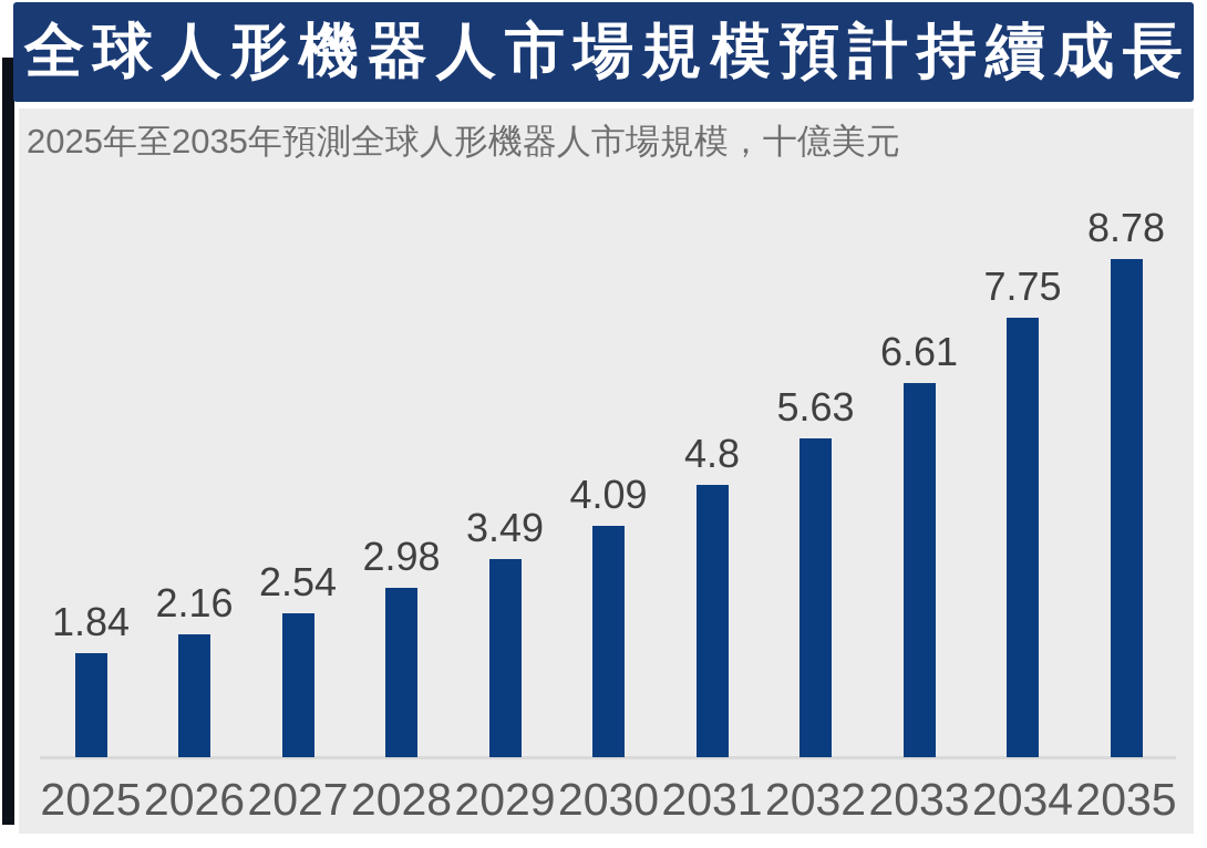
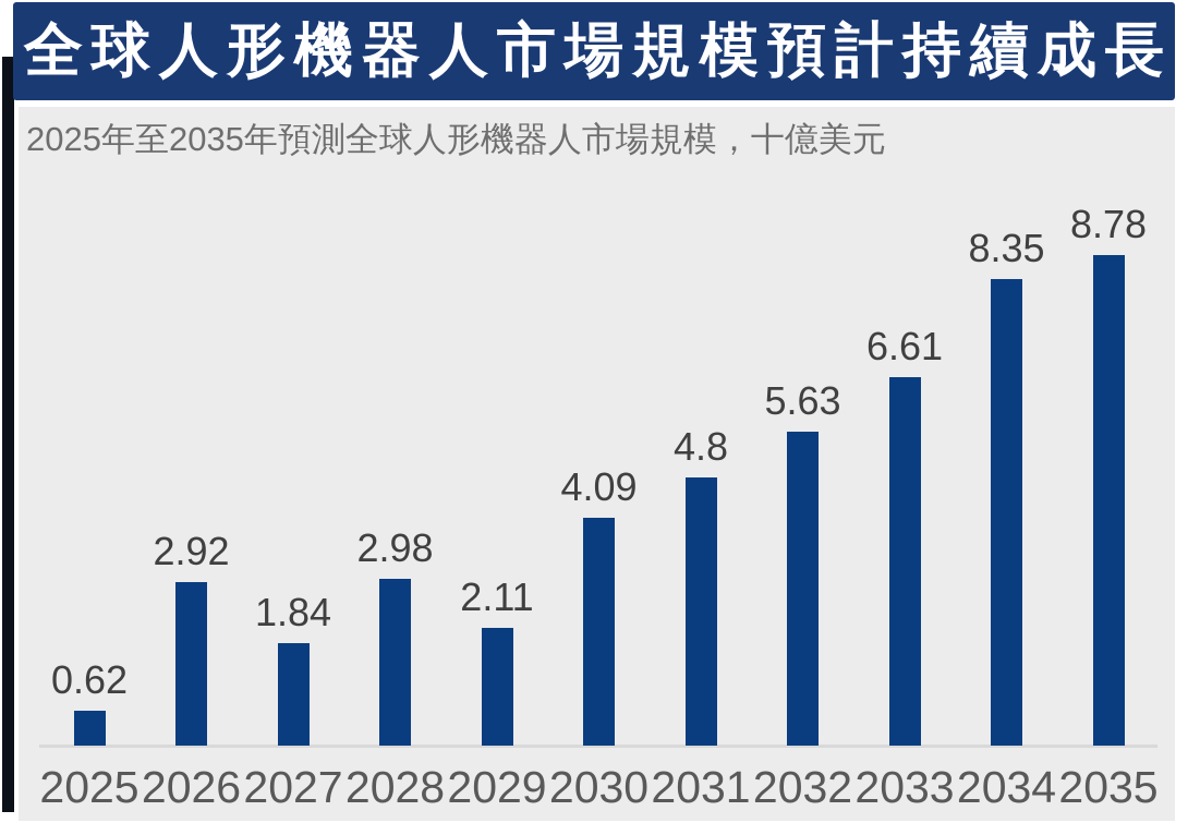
2025: 1.84 -> 0.62
2026: 2.16 -> 2.92
2027: 2.54 -> 1.84
2029: 3.49 -> 2.11
2034: 7.75 -> 8.35
